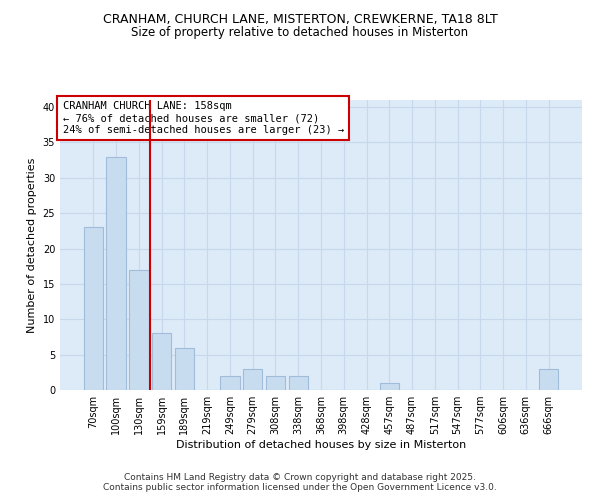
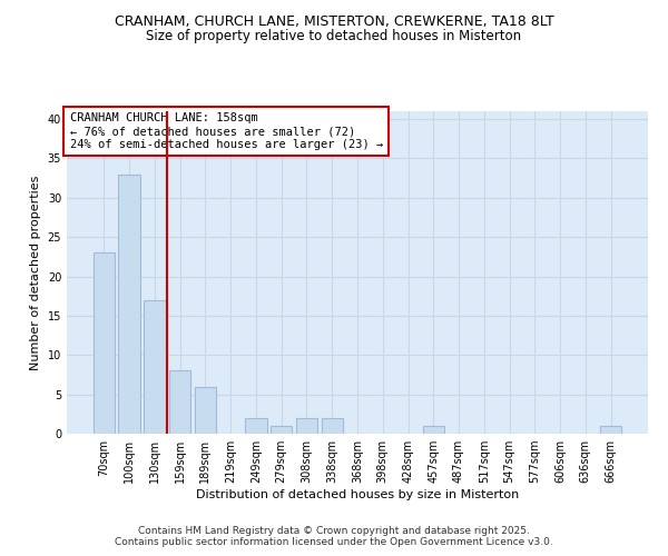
279sqm: 3 -> 1
666sqm: 3 -> 1
